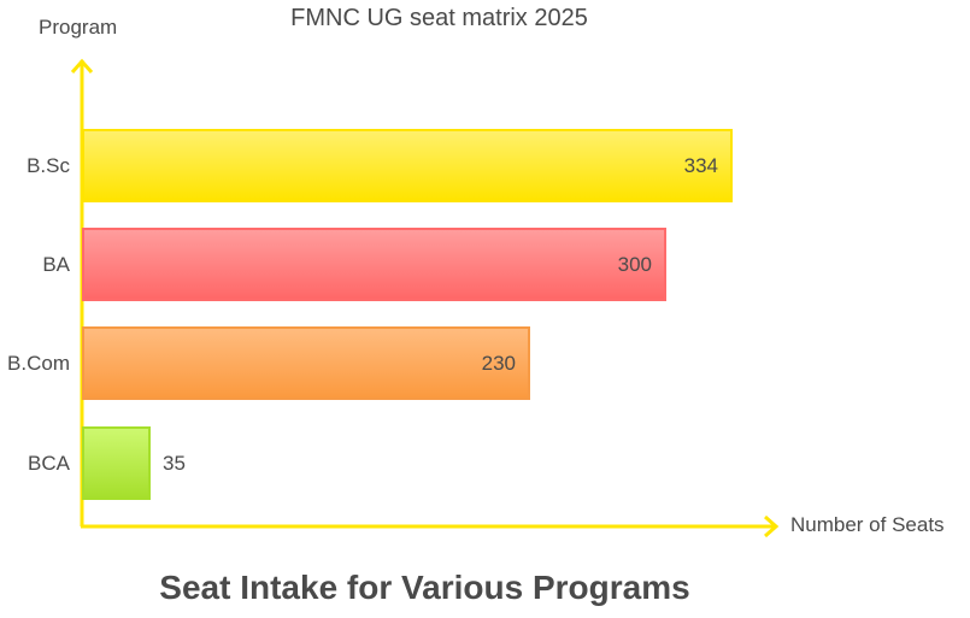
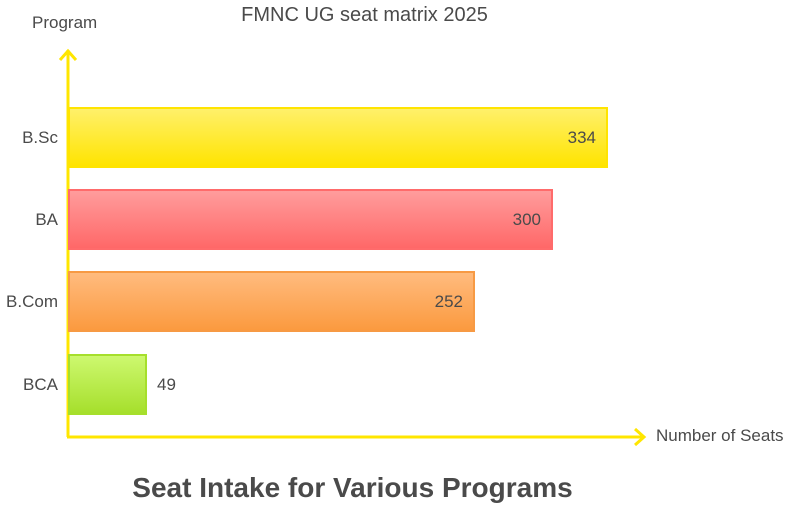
B.Com: 230 -> 252
BCA: 35 -> 49
